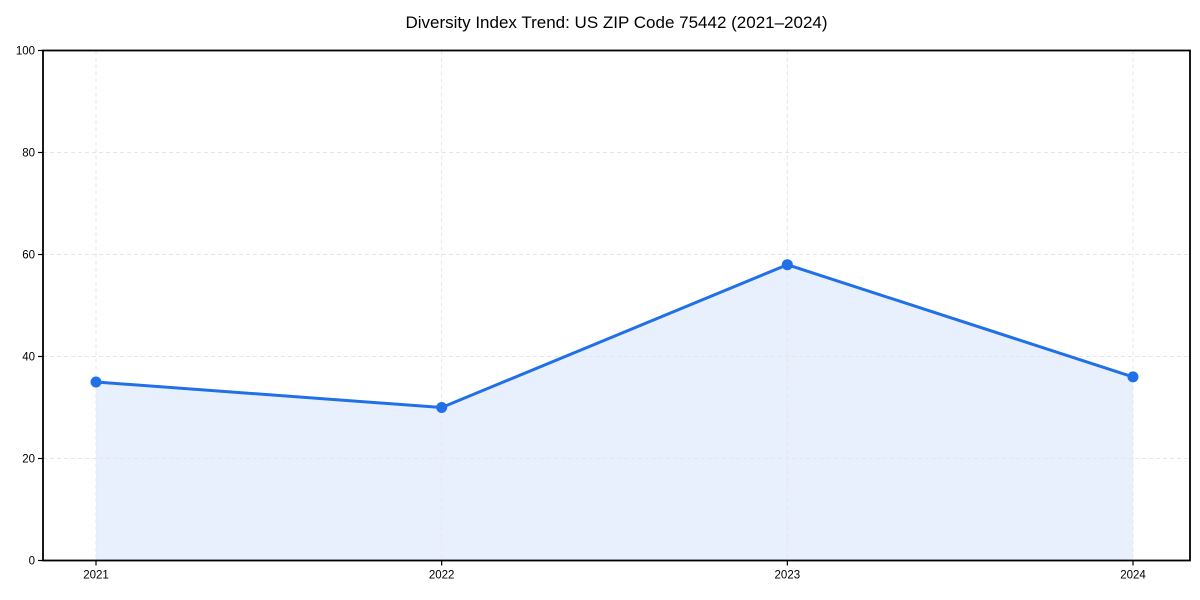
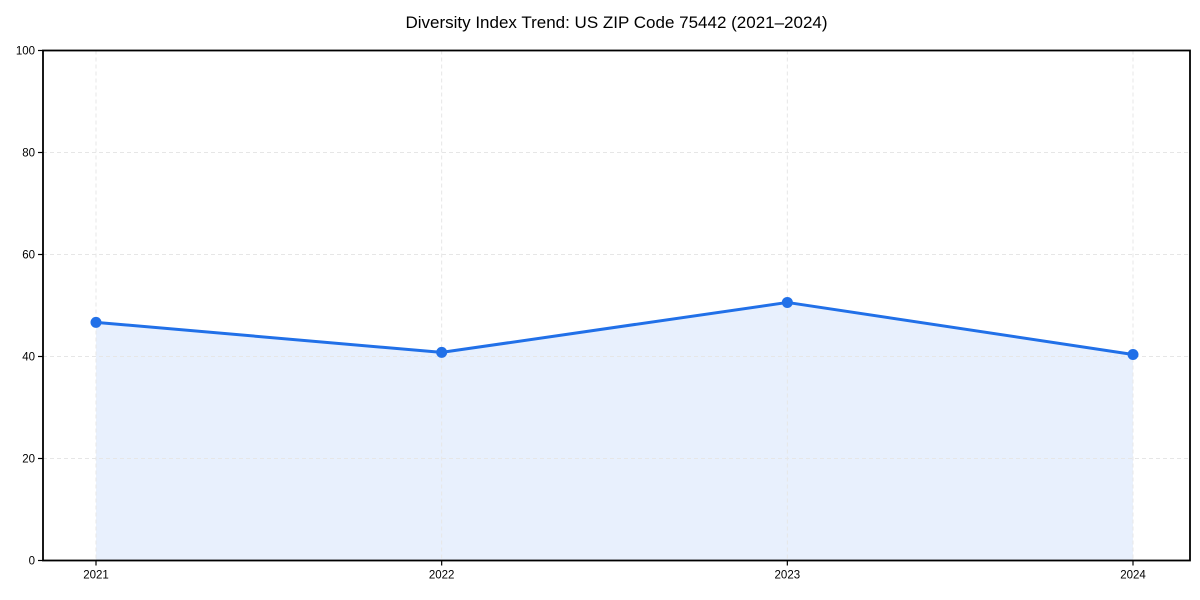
2021: 35 -> 47
2022: 30 -> 41
2023: 58 -> 51
2024: 36 -> 40
